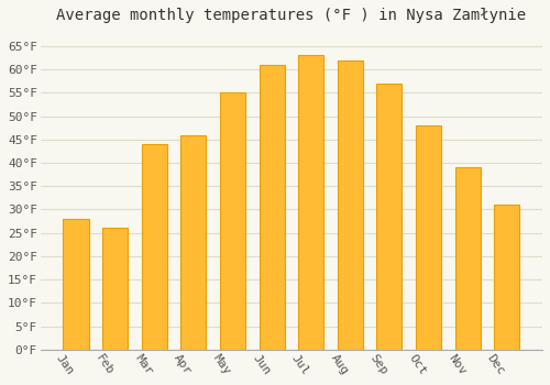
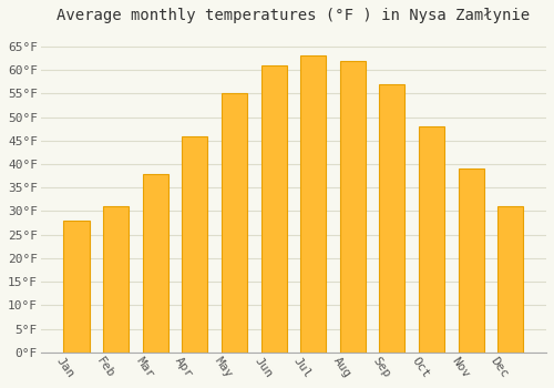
Feb: 26°F -> 31°F
Mar: 44°F -> 38°F
